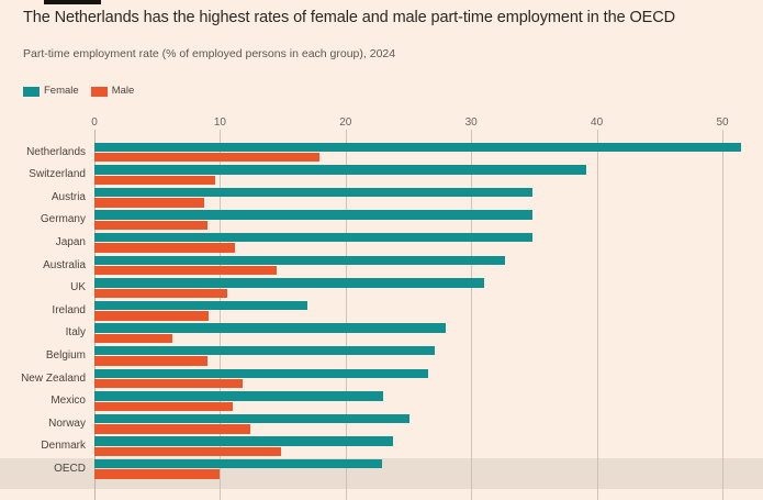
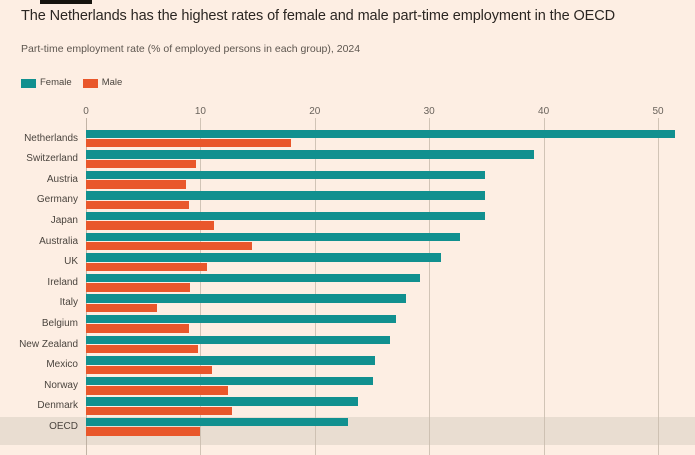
Female/Ireland: 17.0 -> 29.2
Male/New Zealand: 11.8 -> 9.8
Female/Mexico: 23.0 -> 25.3
Male/Denmark: 14.9 -> 12.8
